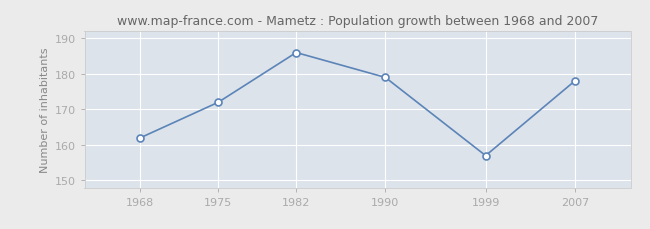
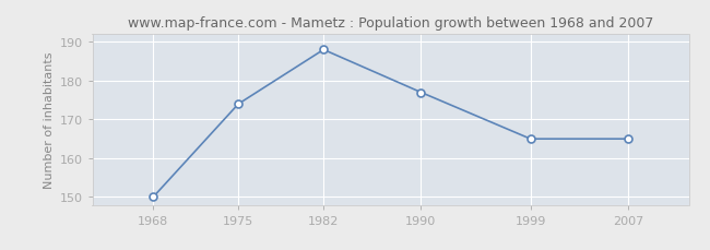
1968: 162 -> 150
1975: 172 -> 174
1982: 186 -> 188
1990: 179 -> 177
1999: 157 -> 165
2007: 178 -> 165
